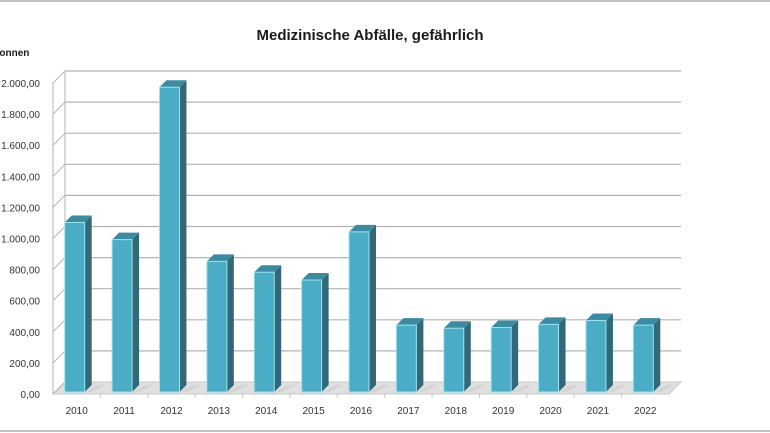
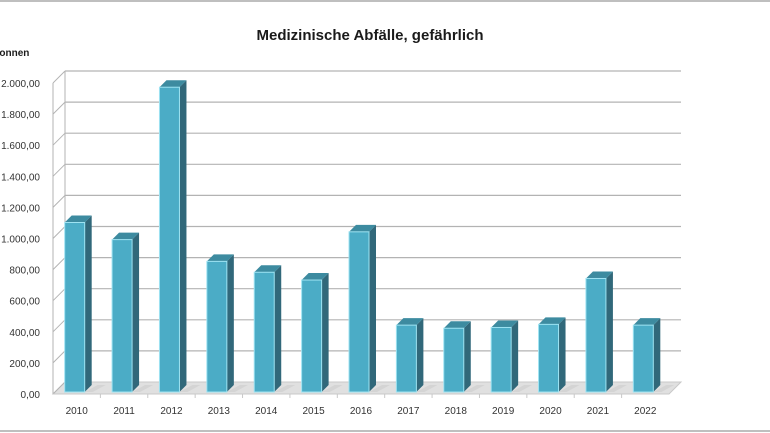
2021: 460 -> 730
